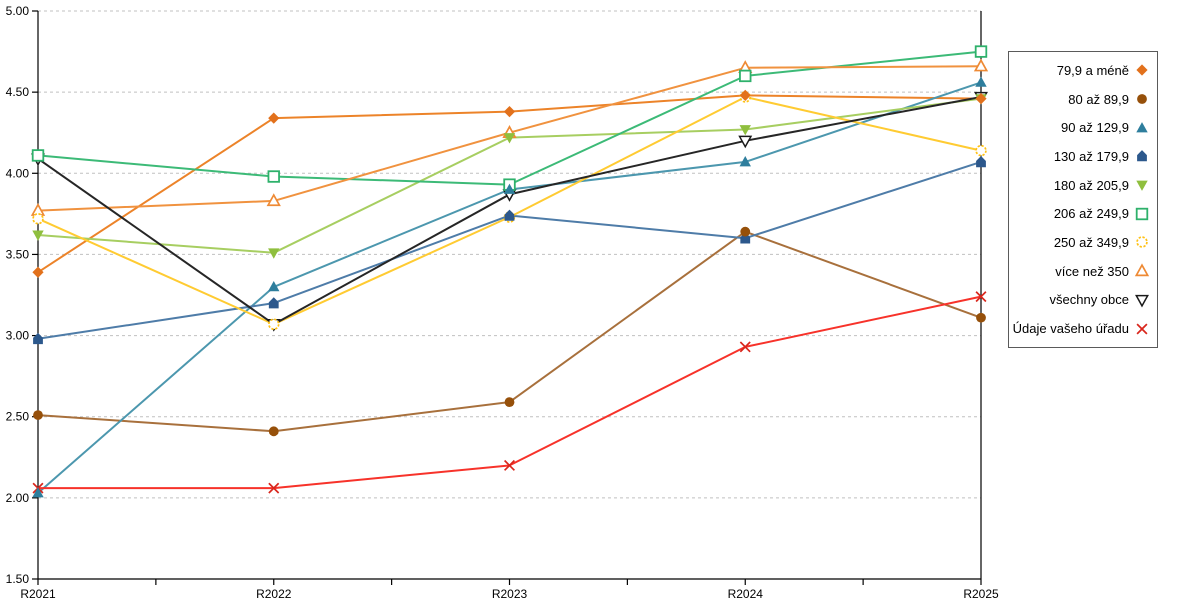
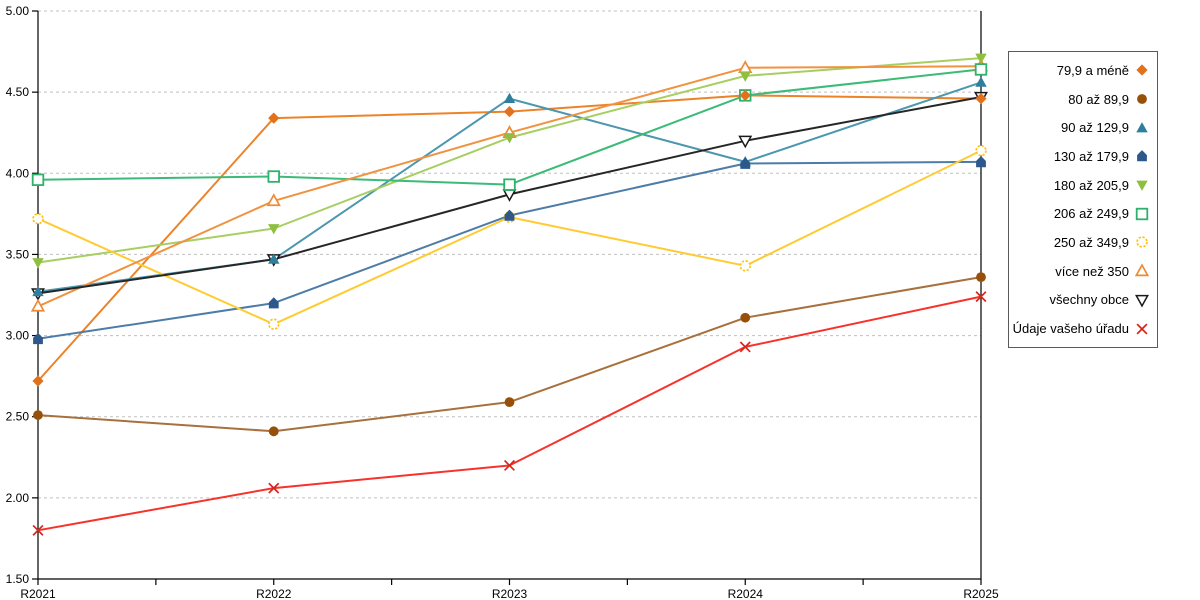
79,9 a méně/R2021: 3.39 -> 2.72
90 až 129,9/R2021: 2.03 -> 3.27
180 až 205,9/R2021: 3.62 -> 3.45
206 až 249,9/R2021: 4.11 -> 3.96
více než 350/R2021: 3.77 -> 3.18
všechny obce/R2021: 4.09 -> 3.26
Údaje vašeho úřadu/R2021: 2.06 -> 1.80
90 až 129,9/R2022: 3.30 -> 3.47
180 až 205,9/R2022: 3.51 -> 3.66
všechny obce/R2022: 3.07 -> 3.47
90 až 129,9/R2023: 3.90 -> 4.46
80 až 89,9/R2024: 3.64 -> 3.11
130 až 179,9/R2024: 3.60 -> 4.06
180 až 205,9/R2024: 4.27 -> 4.60
206 až 249,9/R2024: 4.60 -> 4.48
250 až 349,9/R2024: 4.47 -> 3.43
80 až 89,9/R2025: 3.11 -> 3.36
180 až 205,9/R2025: 4.46 -> 4.71
206 až 249,9/R2025: 4.75 -> 4.64
